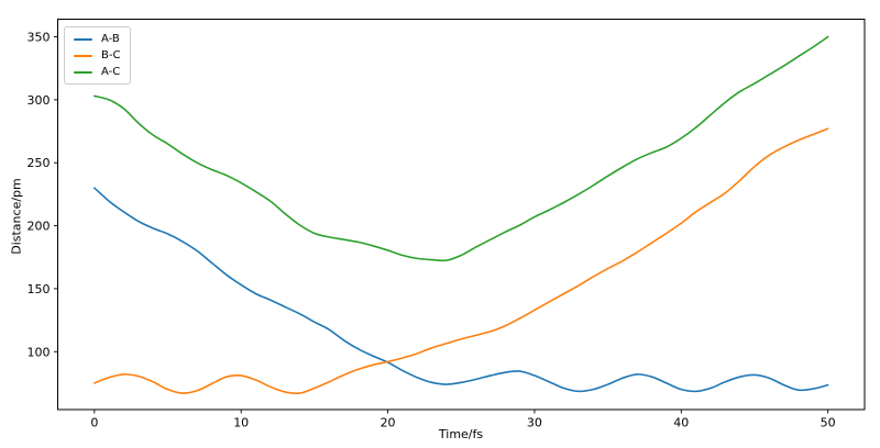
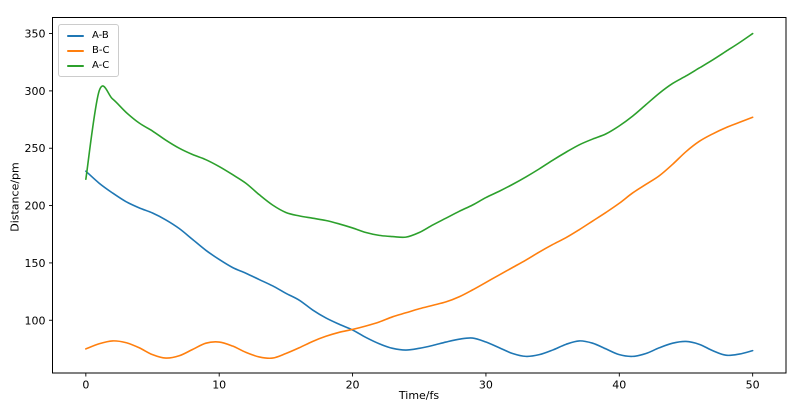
A-C/0: 303 -> 223
